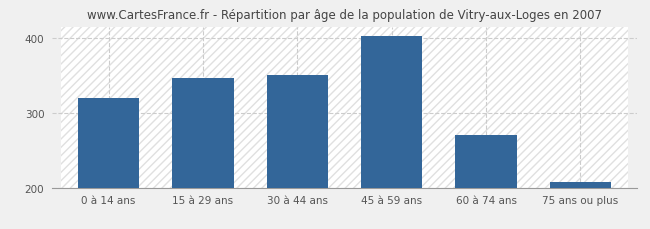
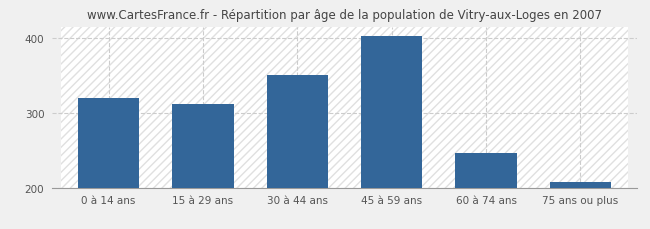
15 à 29 ans: 346 -> 312
60 à 74 ans: 270 -> 246
